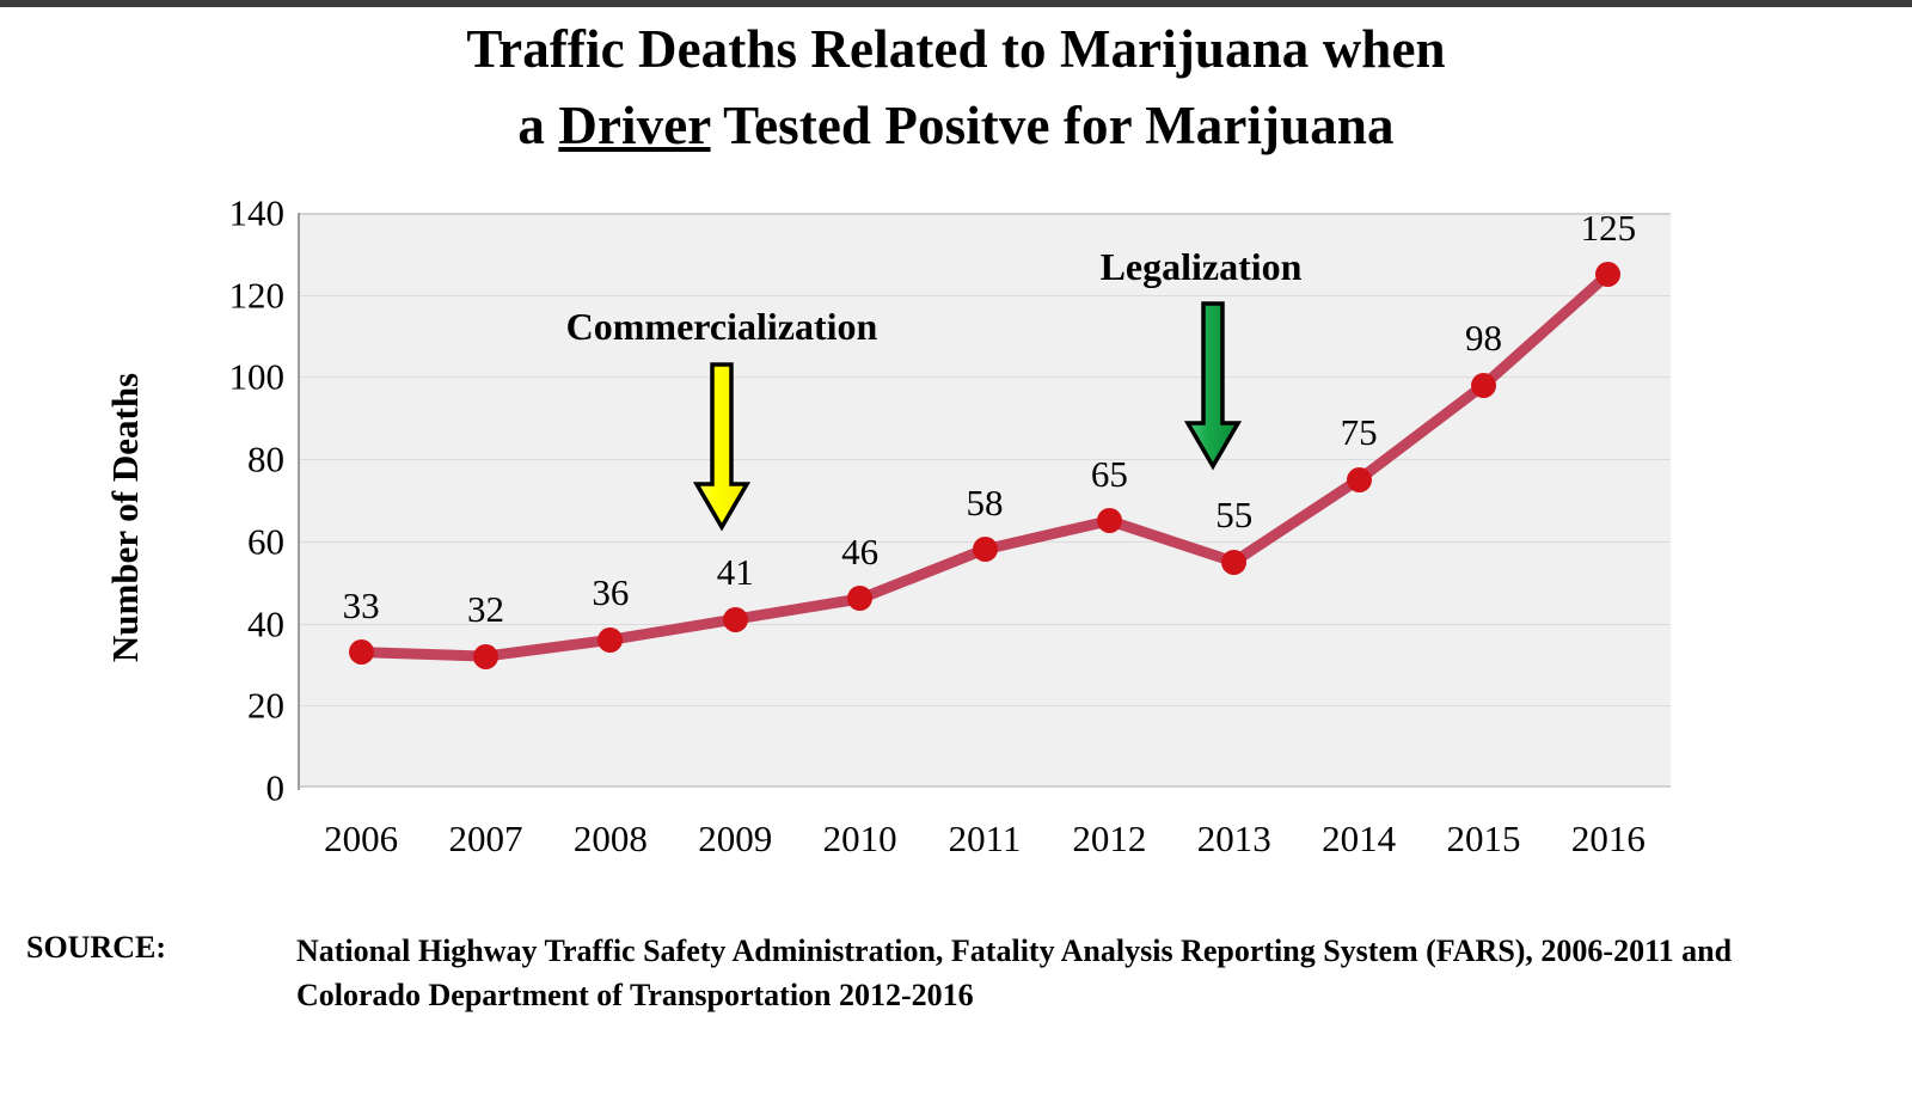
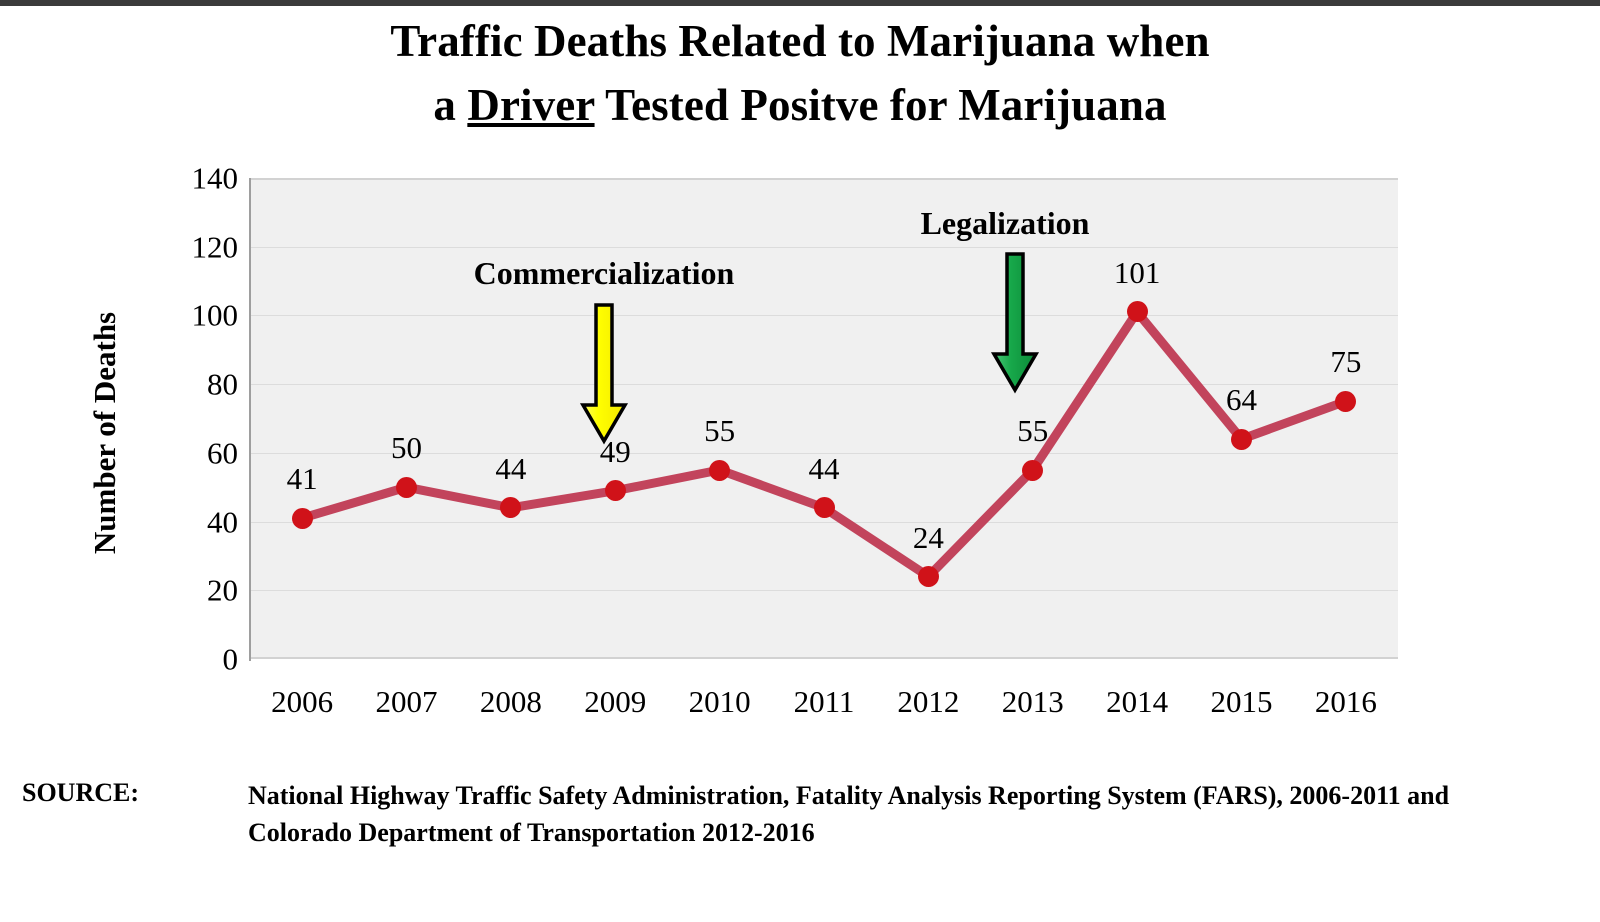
2006: 33 -> 41
2007: 32 -> 50
2008: 36 -> 44
2009: 41 -> 49
2010: 46 -> 55
2011: 58 -> 44
2012: 65 -> 24
2014: 75 -> 101
2015: 98 -> 64
2016: 125 -> 75
